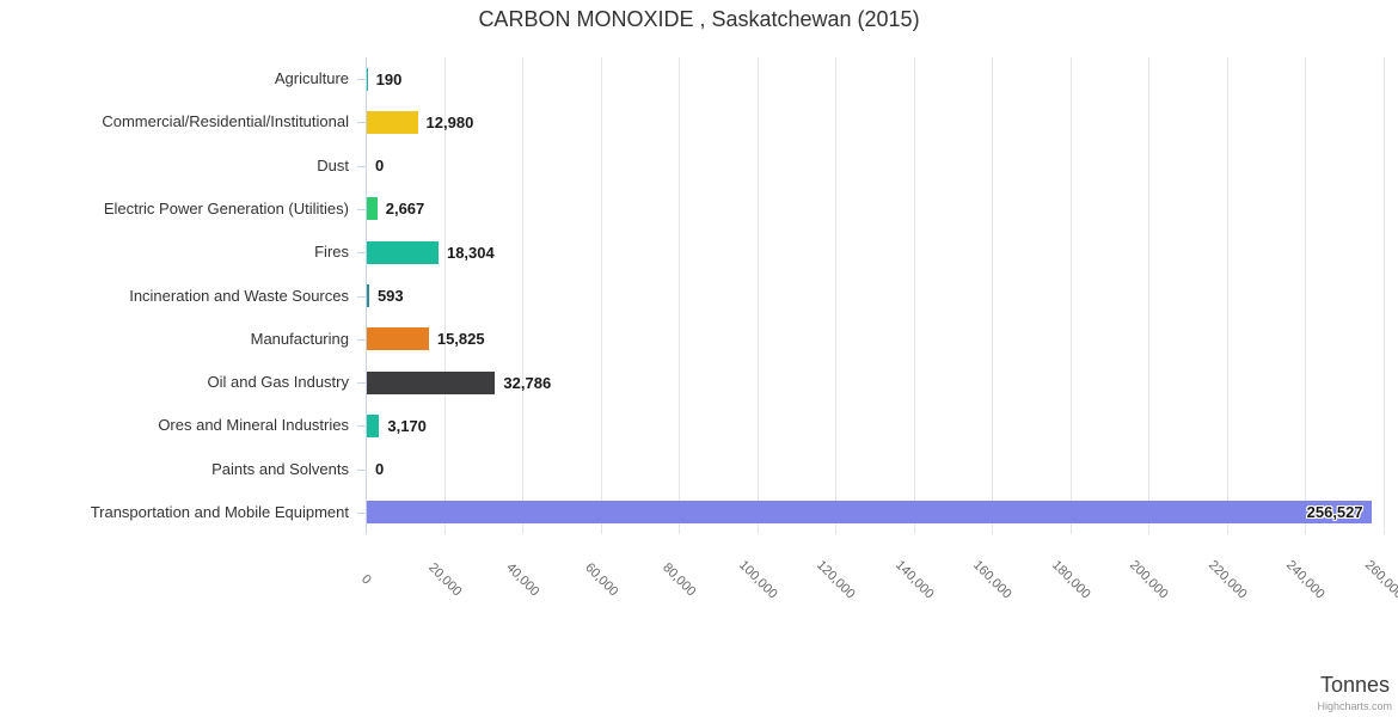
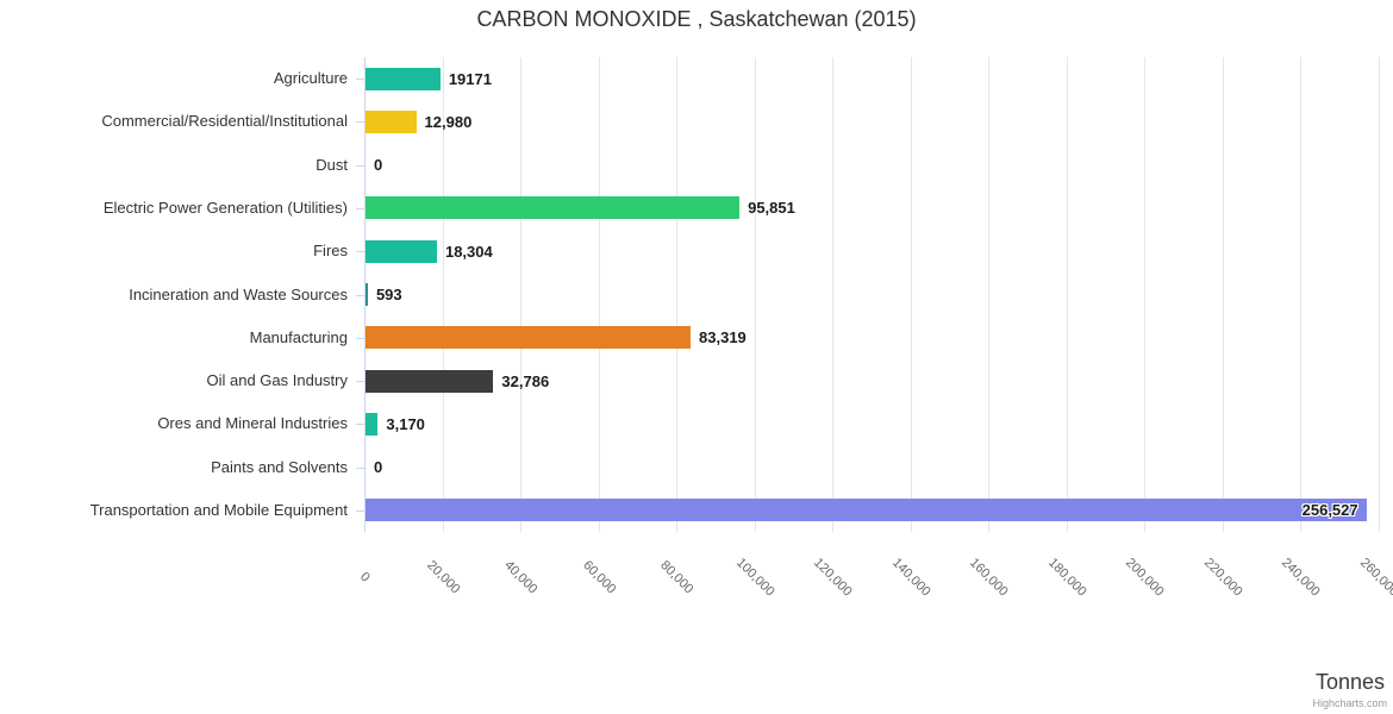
Agriculture: 190 -> 19171
Electric Power Generation (Utilities): 2,667 -> 95,851
Manufacturing: 15,825 -> 83,319
